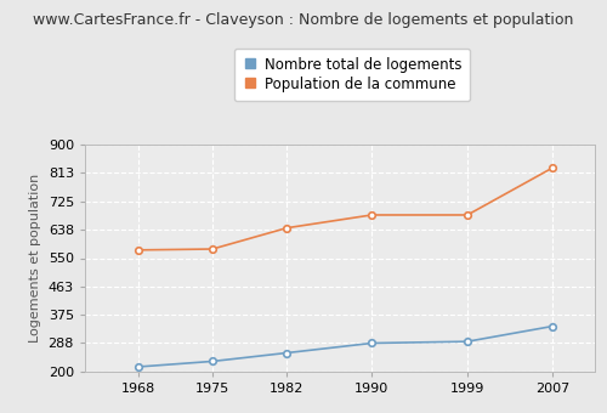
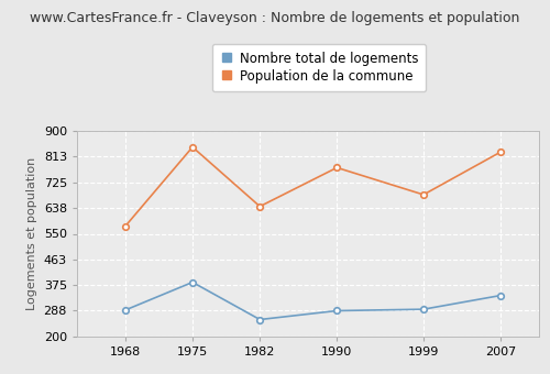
Nombre total de logements/1968: 215 -> 290
Nombre total de logements/1975: 232 -> 385
Population de la commune/1975: 578 -> 845
Population de la commune/1990: 683 -> 775
